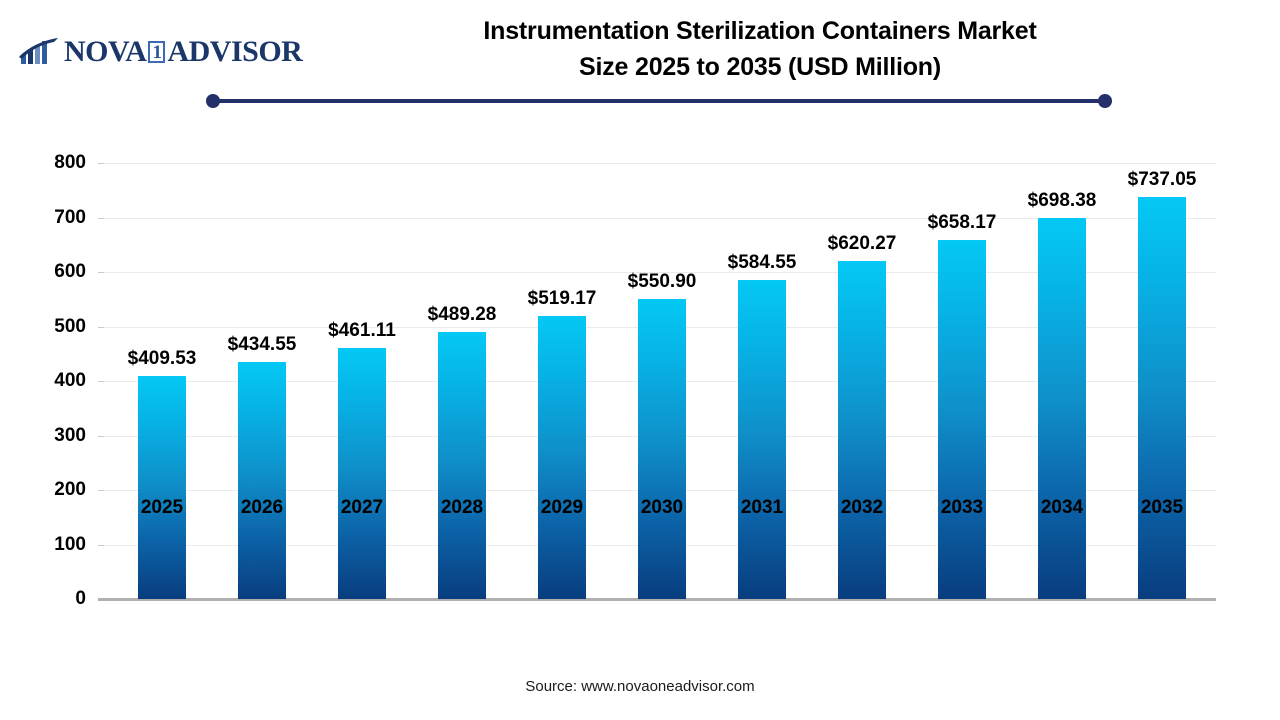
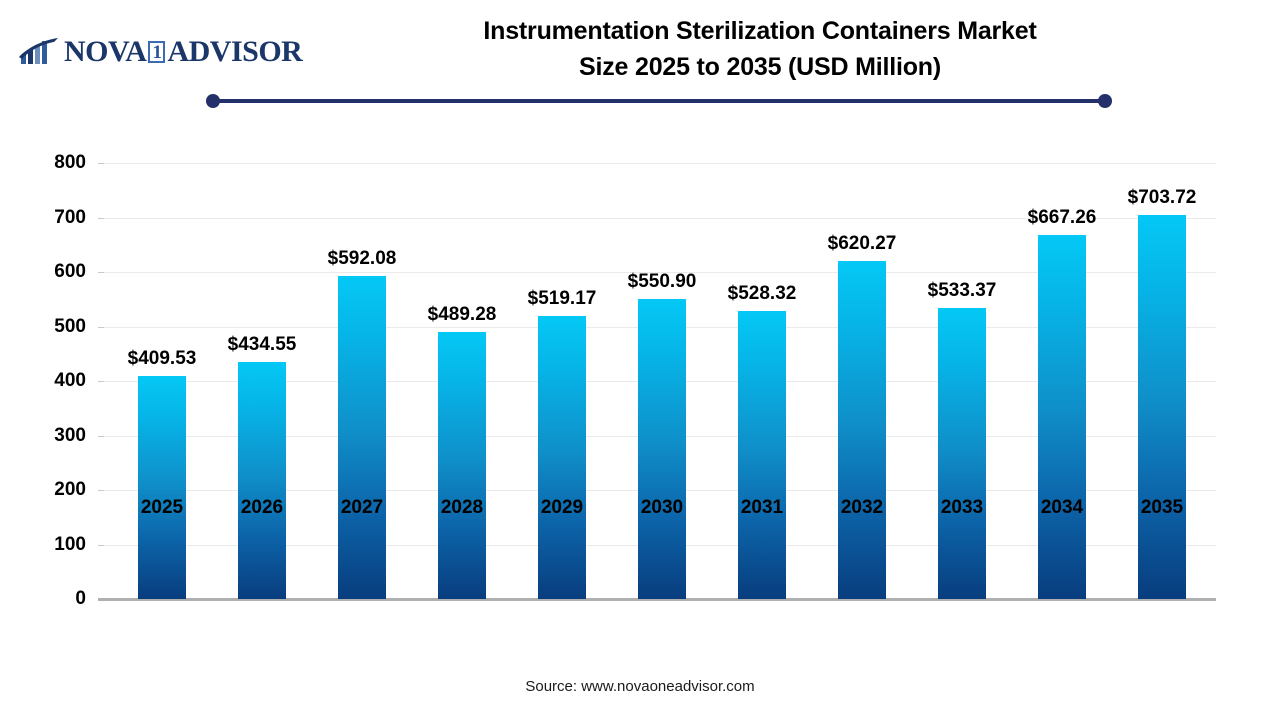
2027: $461.11 -> $592.08
2031: $584.55 -> $528.32
2033: $658.17 -> $533.37
2034: $698.38 -> $667.26
2035: $737.05 -> $703.72
